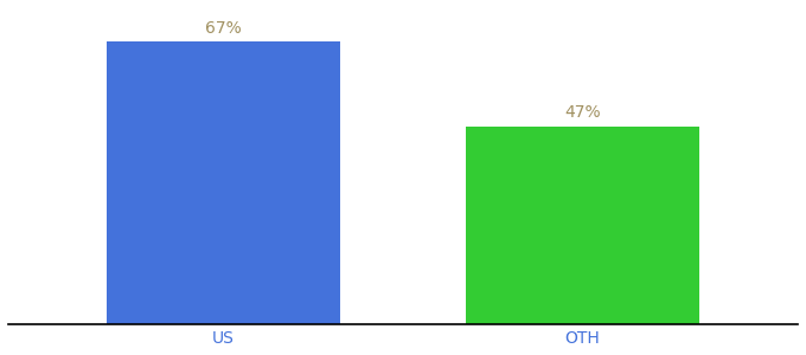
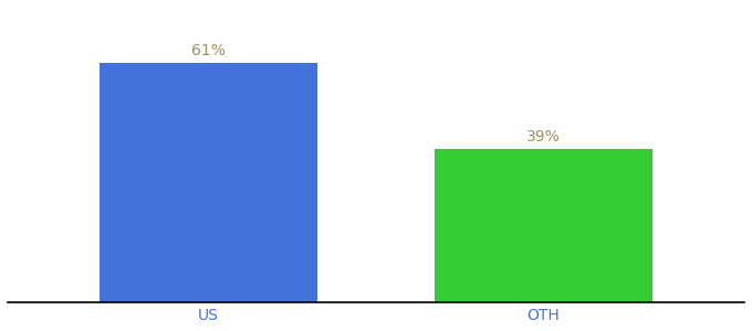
US: 67% -> 61%
OTH: 47% -> 39%
